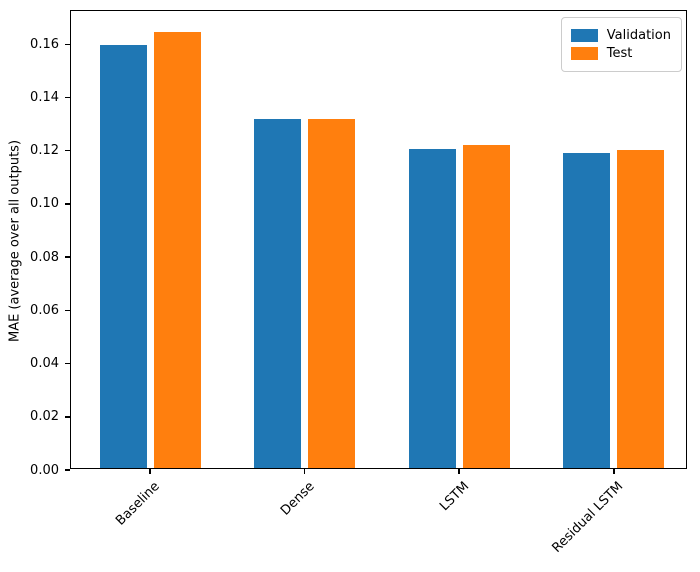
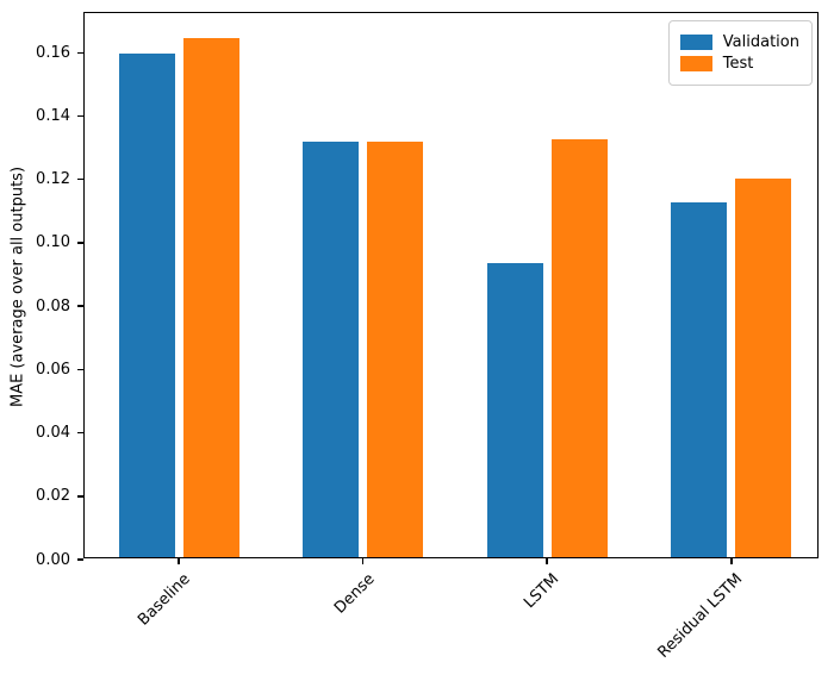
Validation/LSTM: 0.120 -> 0.093
Test/LSTM: 0.121 -> 0.132
Validation/Residual LSTM: 0.118 -> 0.112
